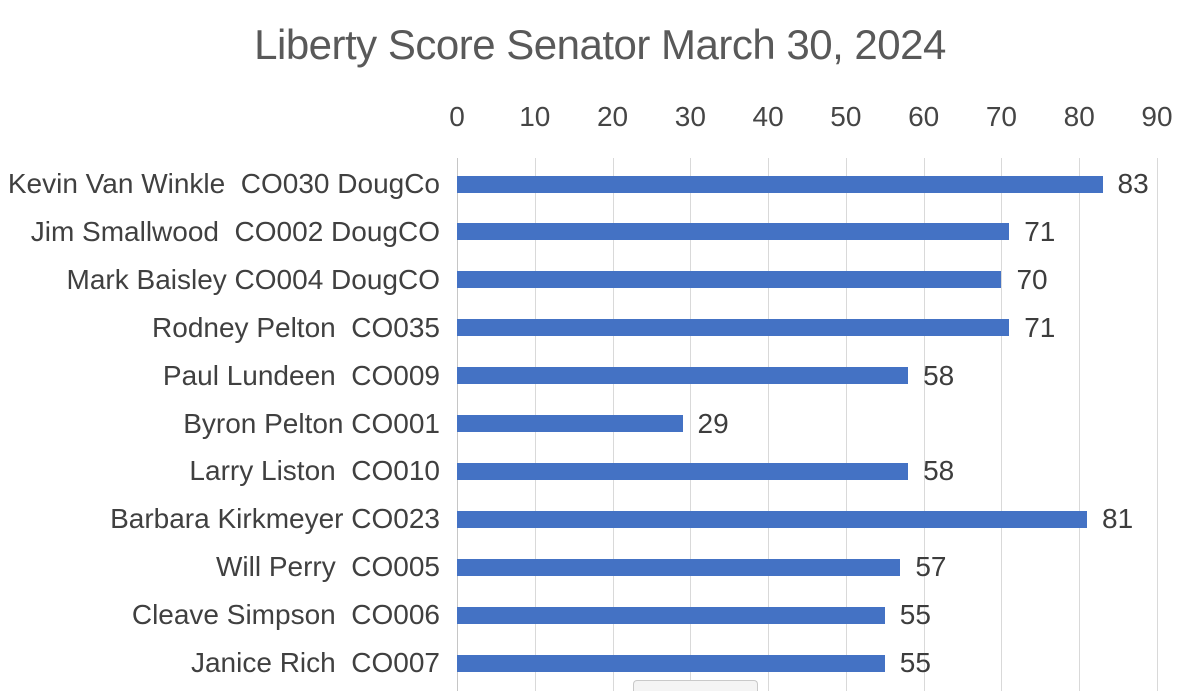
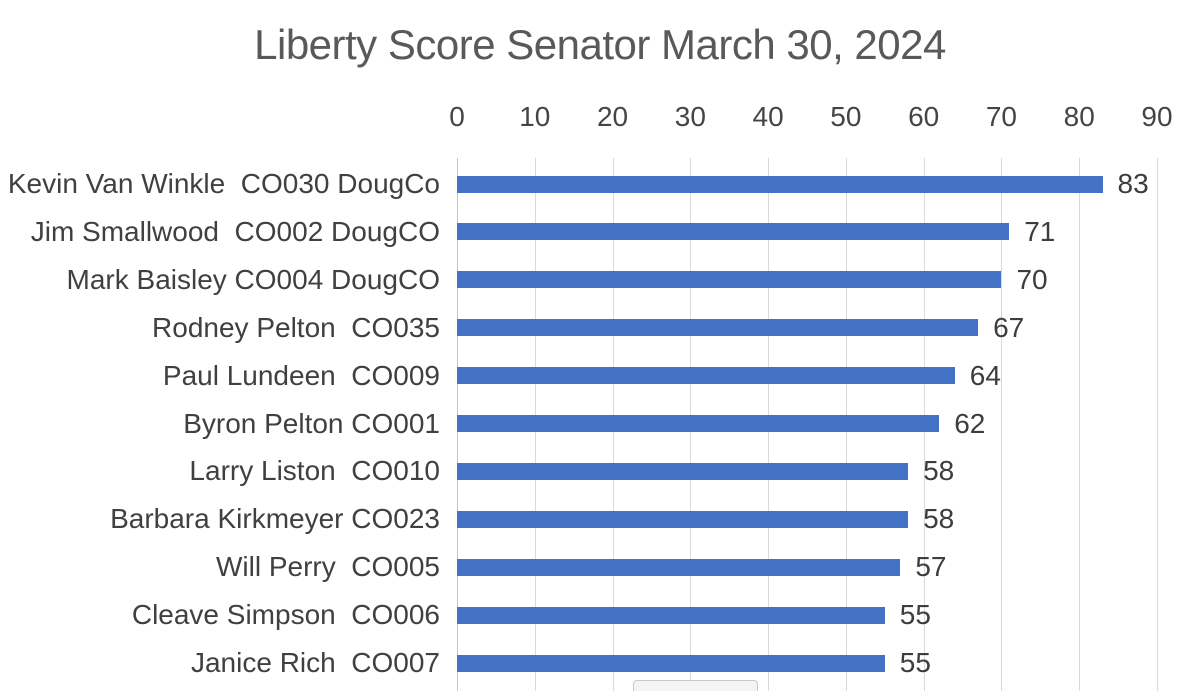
Rodney Pelton CO035: 71 -> 67
Paul Lundeen CO009: 58 -> 64
Byron Pelton CO001: 29 -> 62
Barbara Kirkmeyer CO023: 81 -> 58
